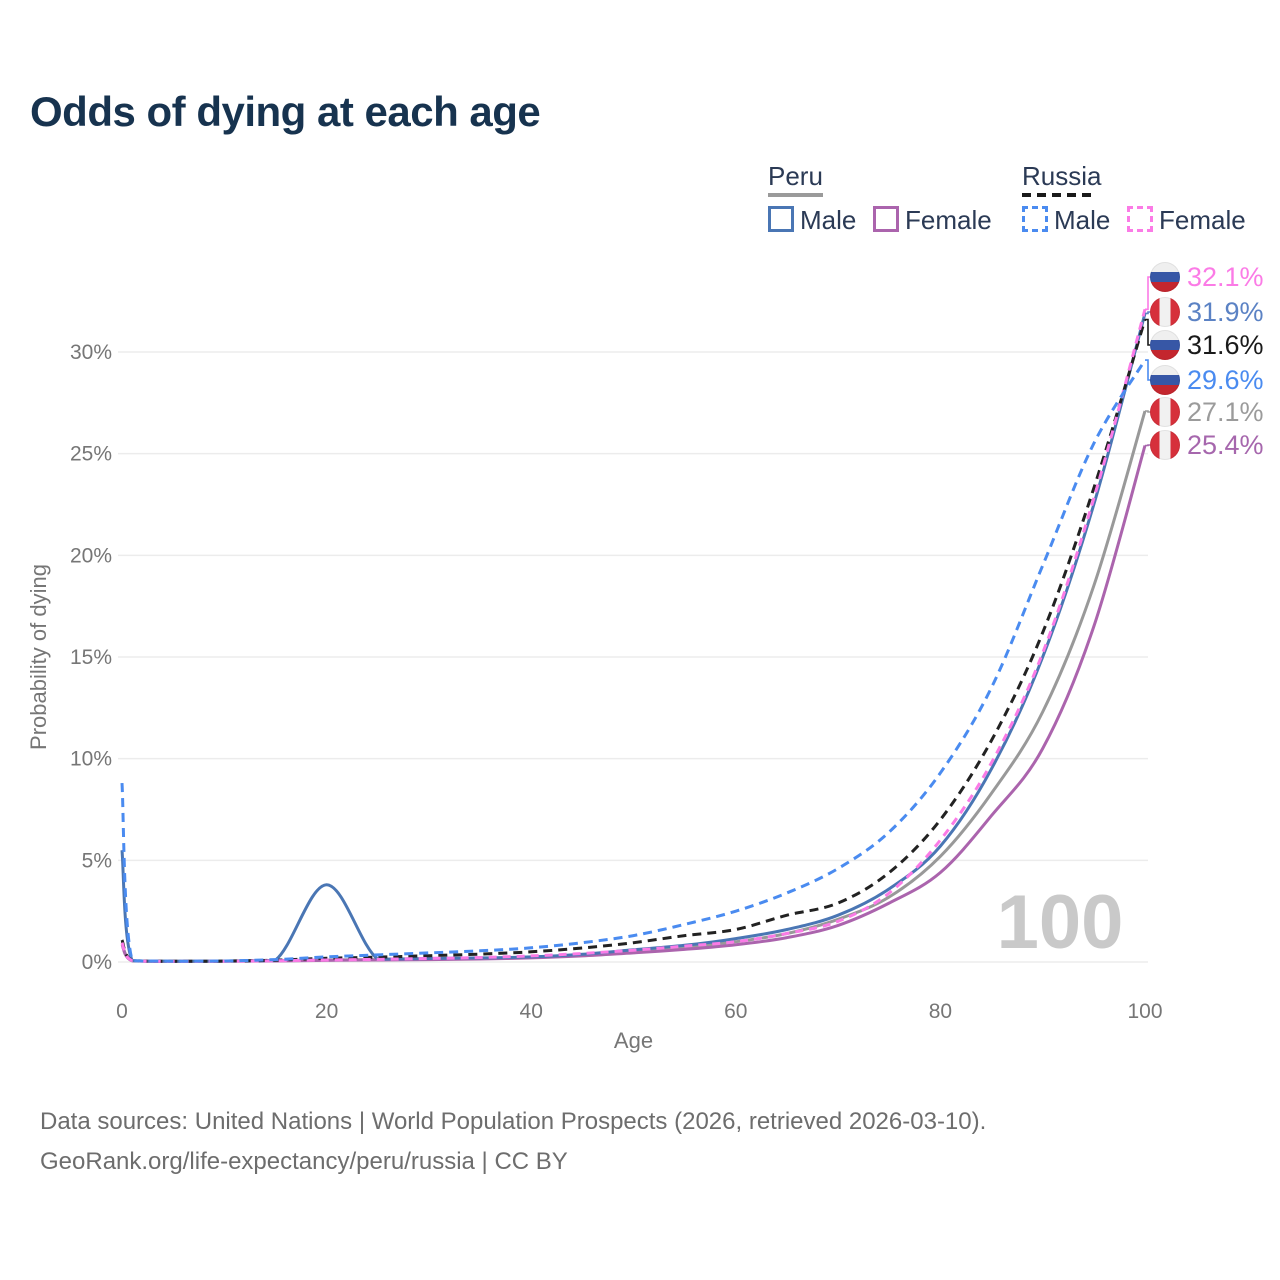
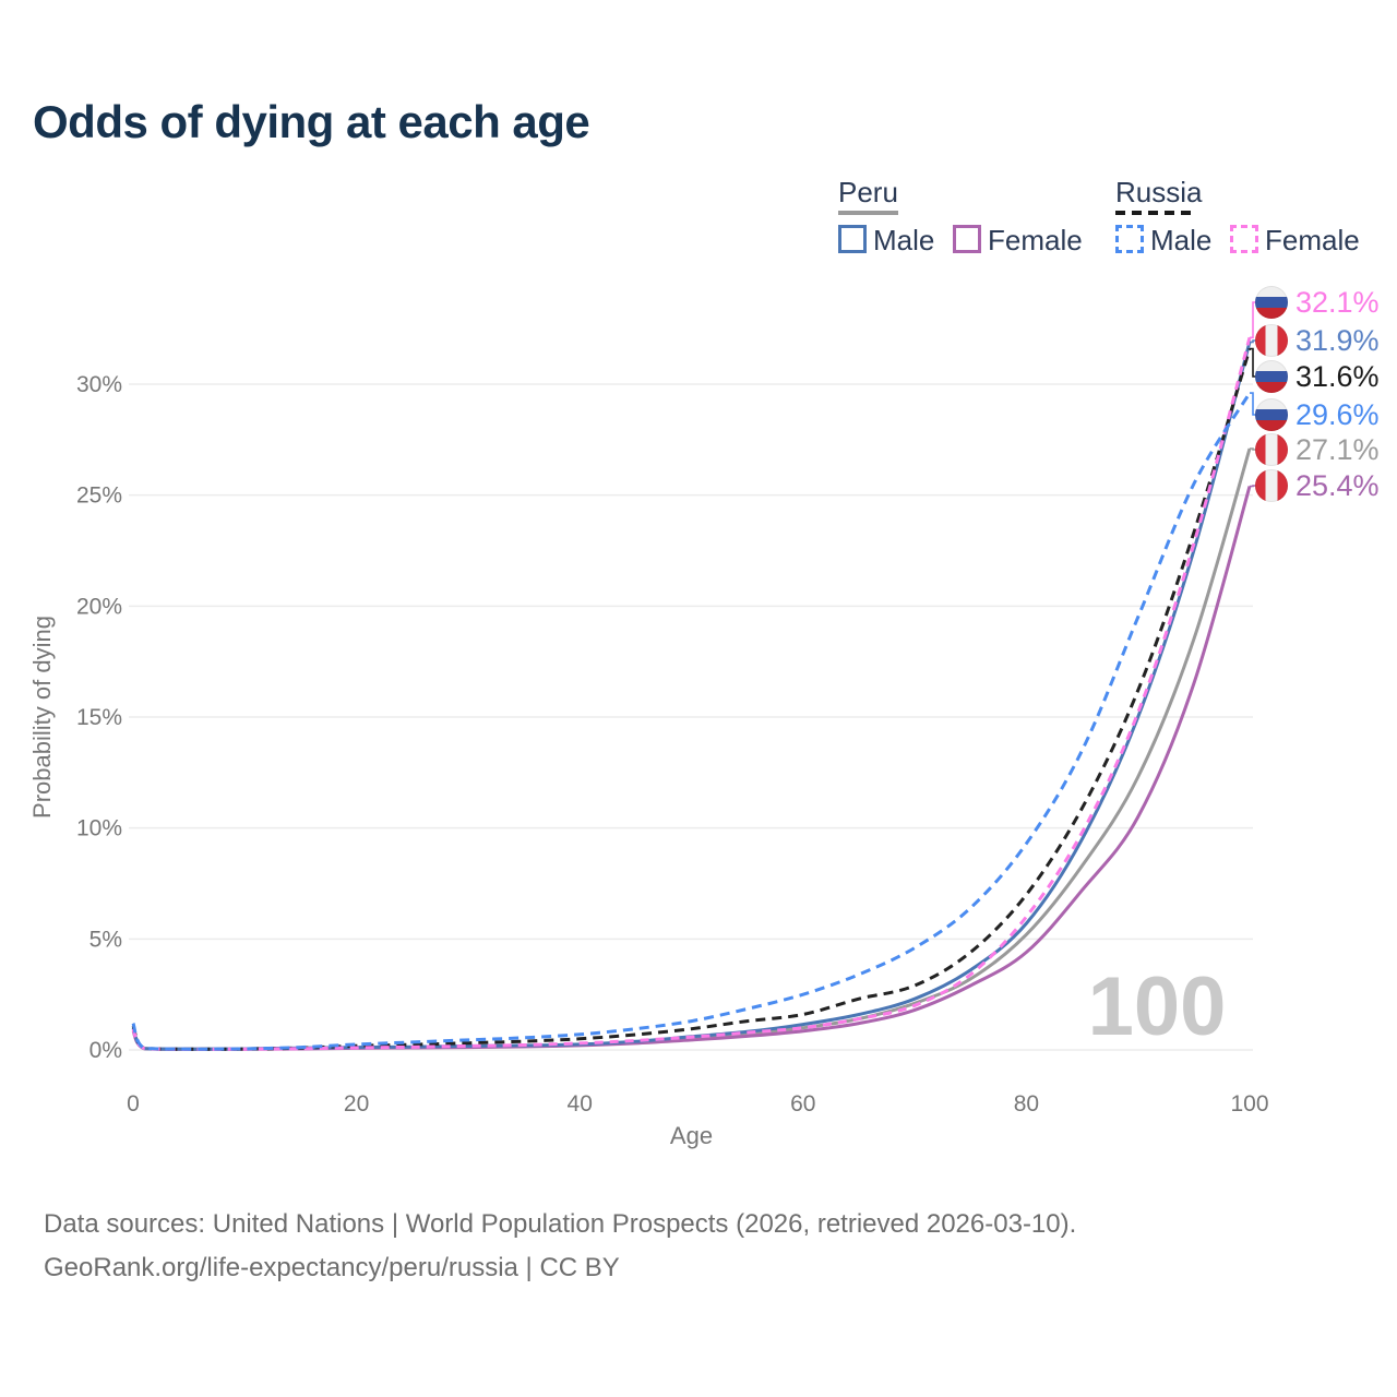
Peru Male/0: 5.5% -> 1.0%
Russia Male/0: 8.8% -> 1.2%
Peru Male/20: 3.8% -> 0.1%
